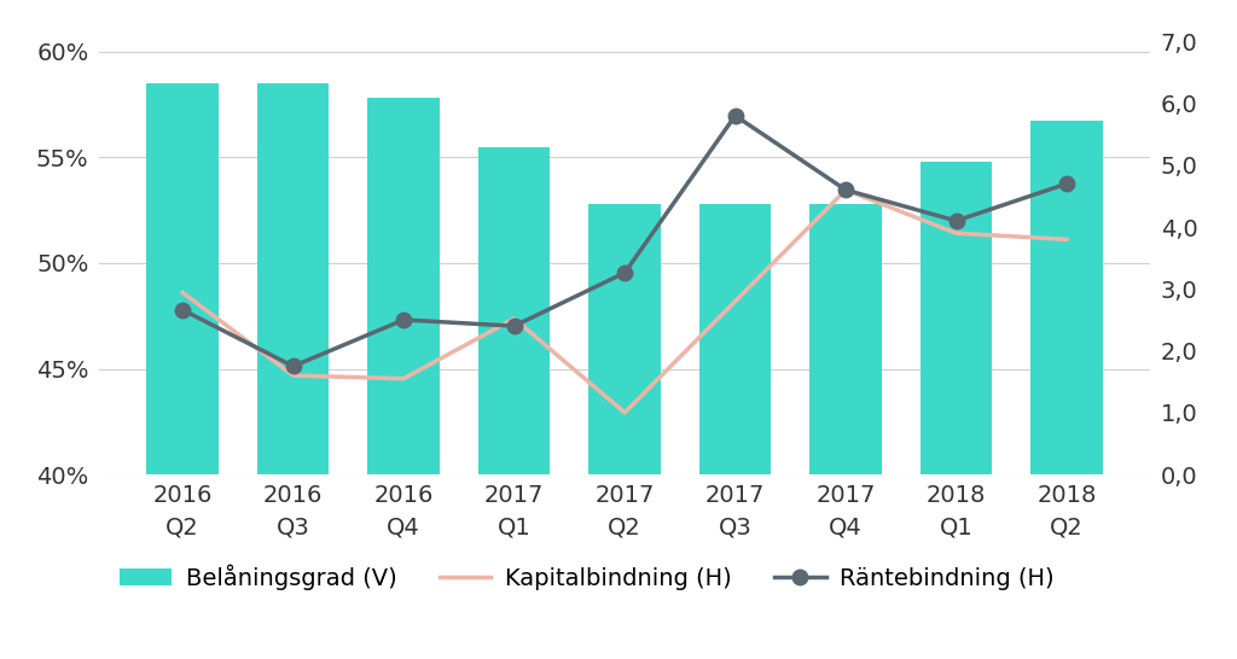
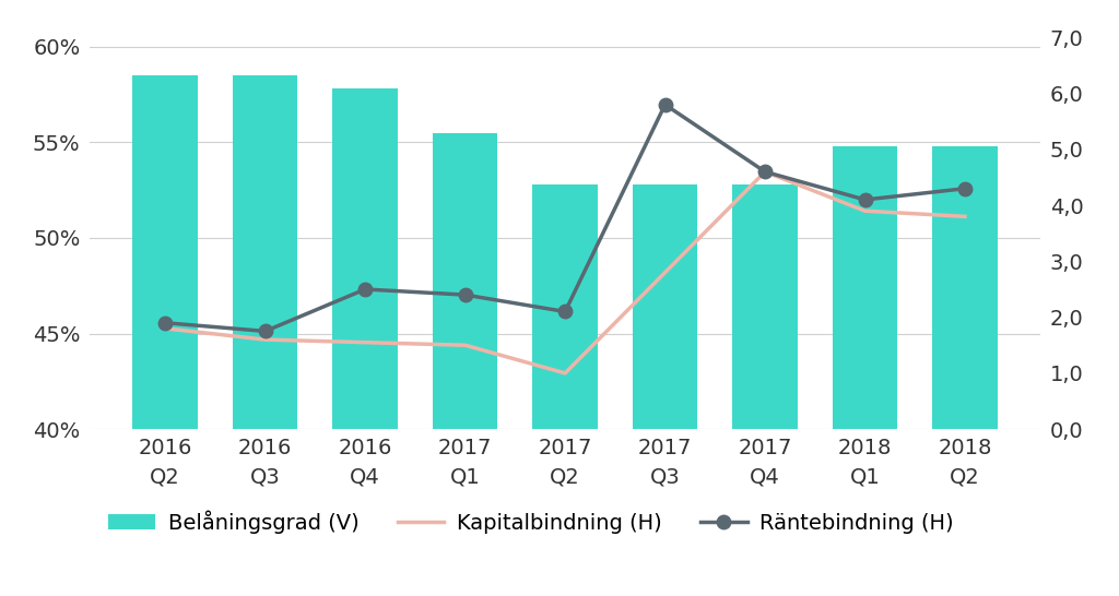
Kapitalbindning (H)/2016 Q2: 2,94 -> 1,80
Räntebindning (H)/2016 Q2: 2,66 -> 1,90
Kapitalbindning (H)/2017 Q1: 2,52 -> 1,50
Räntebindning (H)/2017 Q2: 3,26 -> 2,10
Belåningsgrad (V)/2018 Q2: 56.7% -> 54.8%
Räntebindning (H)/2018 Q2: 4,70 -> 4,30
